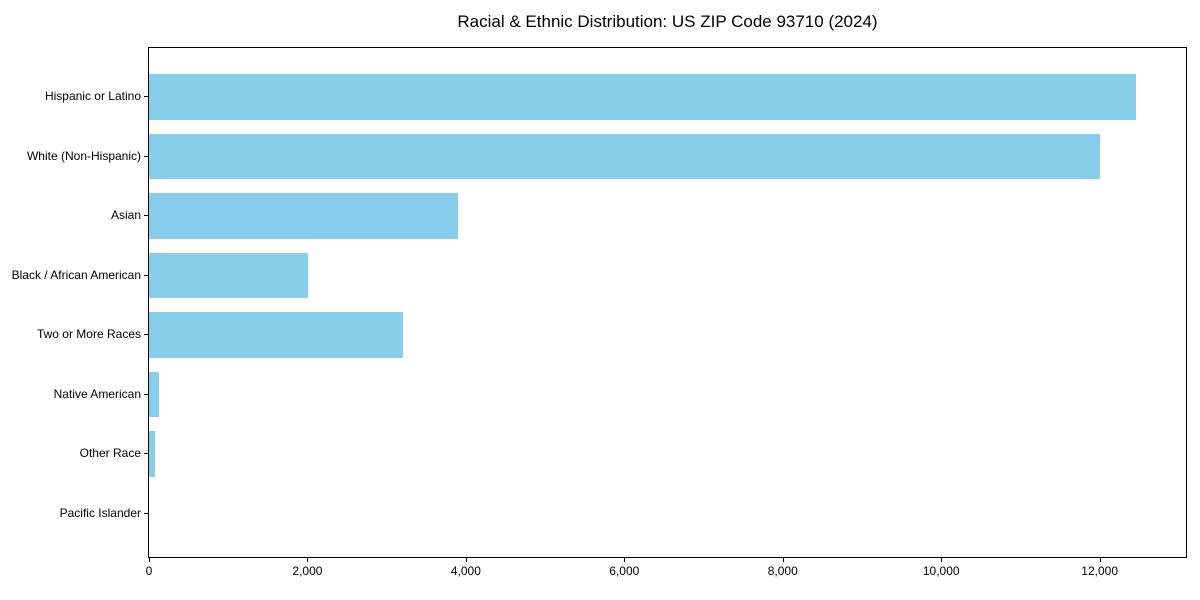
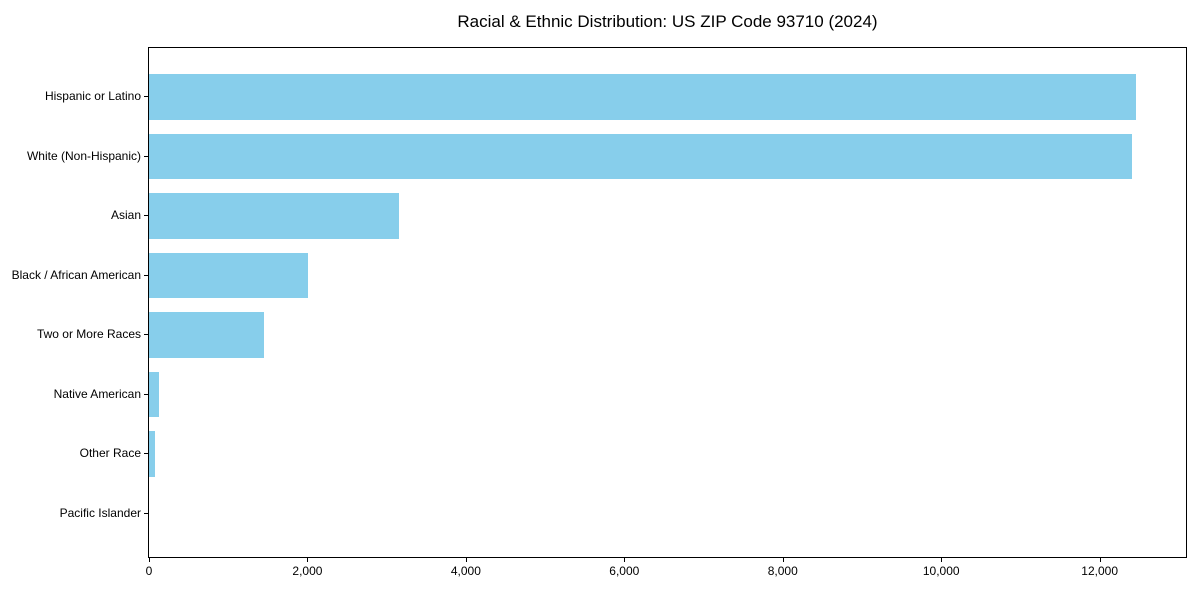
White (Non-Hispanic): 12000 -> 12400
Asian: 3900 -> 3200
Two or More Races: 3200 -> 1400
